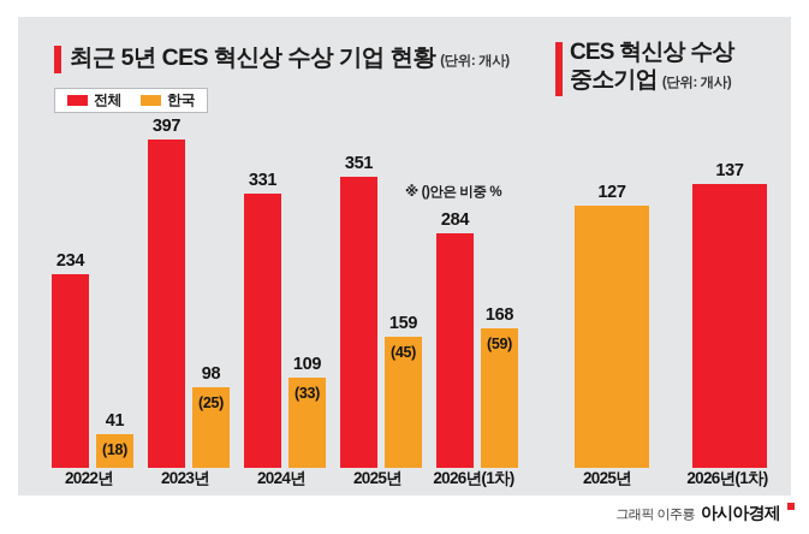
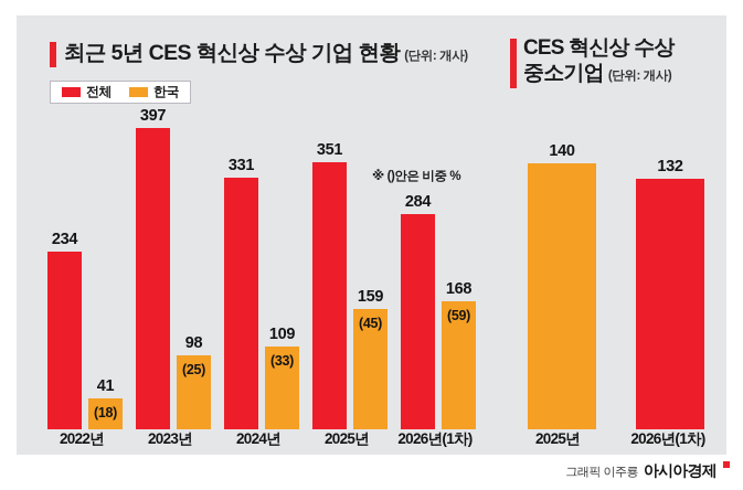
CES 혁신상 수상 중소기업/2025년: 127 -> 140
CES 혁신상 수상 중소기업/2026년(1차): 137 -> 132
